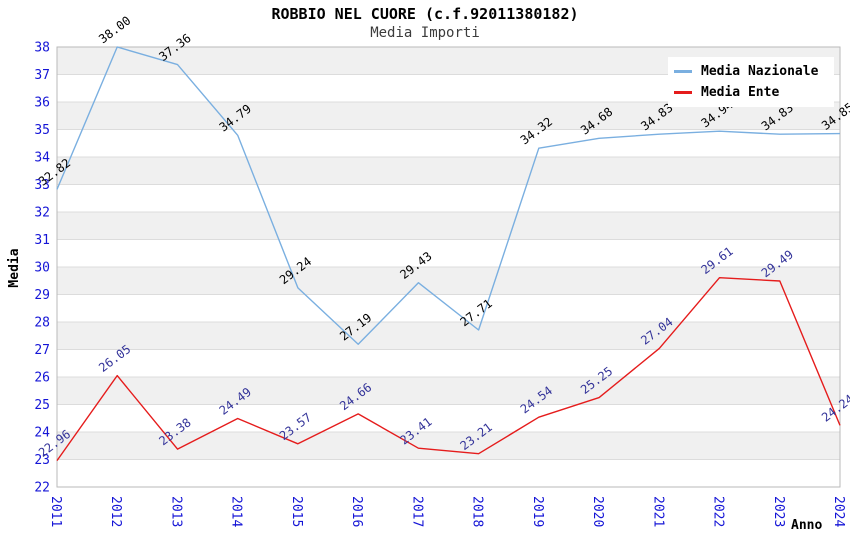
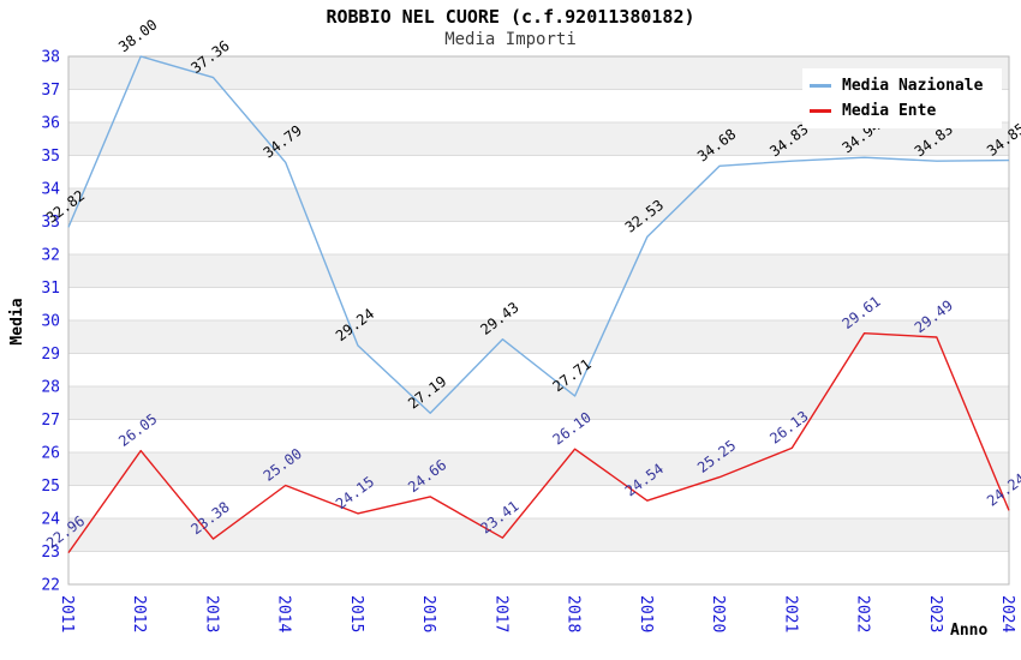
Media Ente/2014: 24.49 -> 25.00
Media Ente/2015: 23.57 -> 24.15
Media Ente/2018: 23.21 -> 26.10
Media Nazionale/2019: 34.32 -> 32.53
Media Ente/2021: 27.04 -> 26.13
